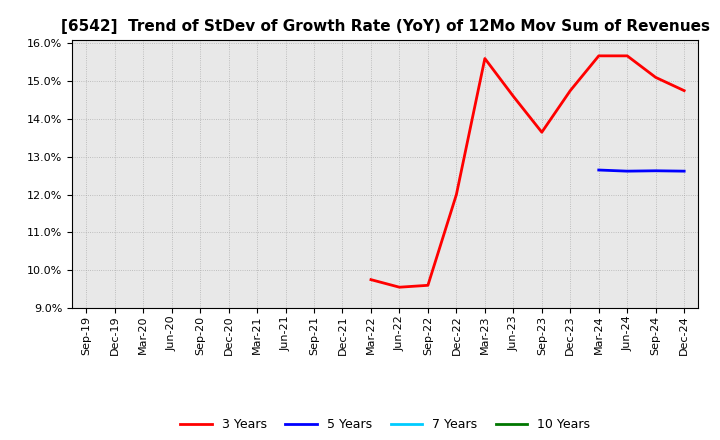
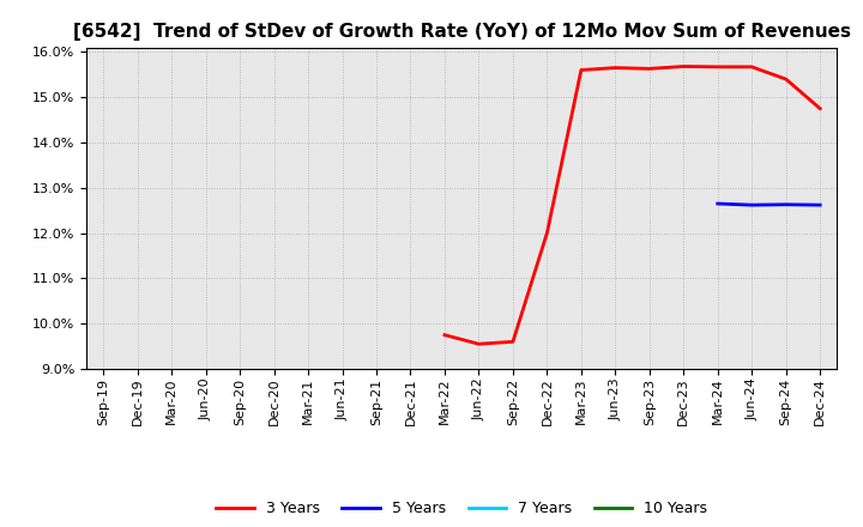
3 Years/Jun-23: 14.60% -> 15.65%
3 Years/Sep-23: 13.65% -> 15.63%
3 Years/Dec-23: 14.75% -> 15.68%
3 Years/Sep-24: 15.10% -> 15.40%
